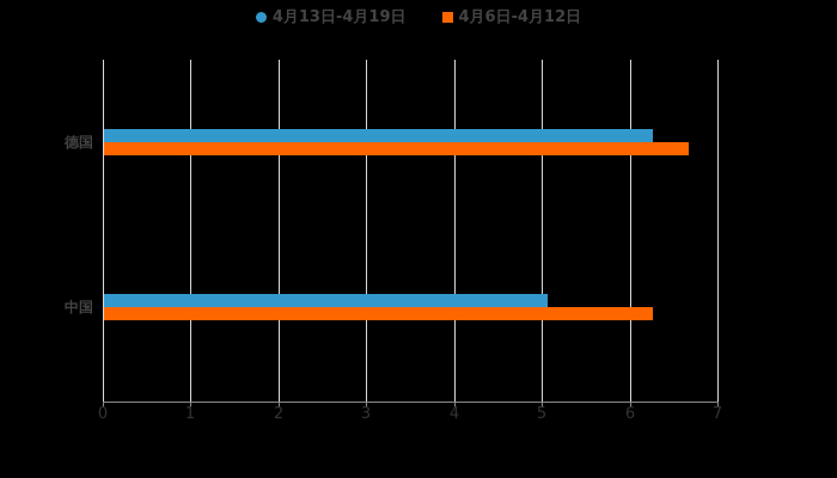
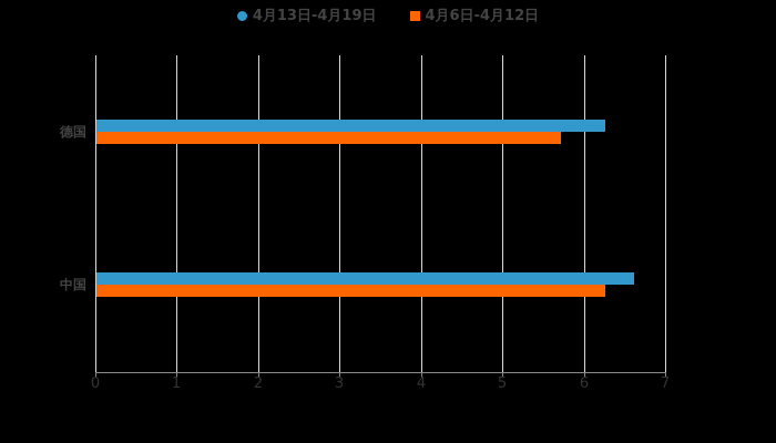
4月6日-4月12日/德国: 6.7 -> 5.7
4月13日-4月19日/中国: 5.0 -> 6.6
